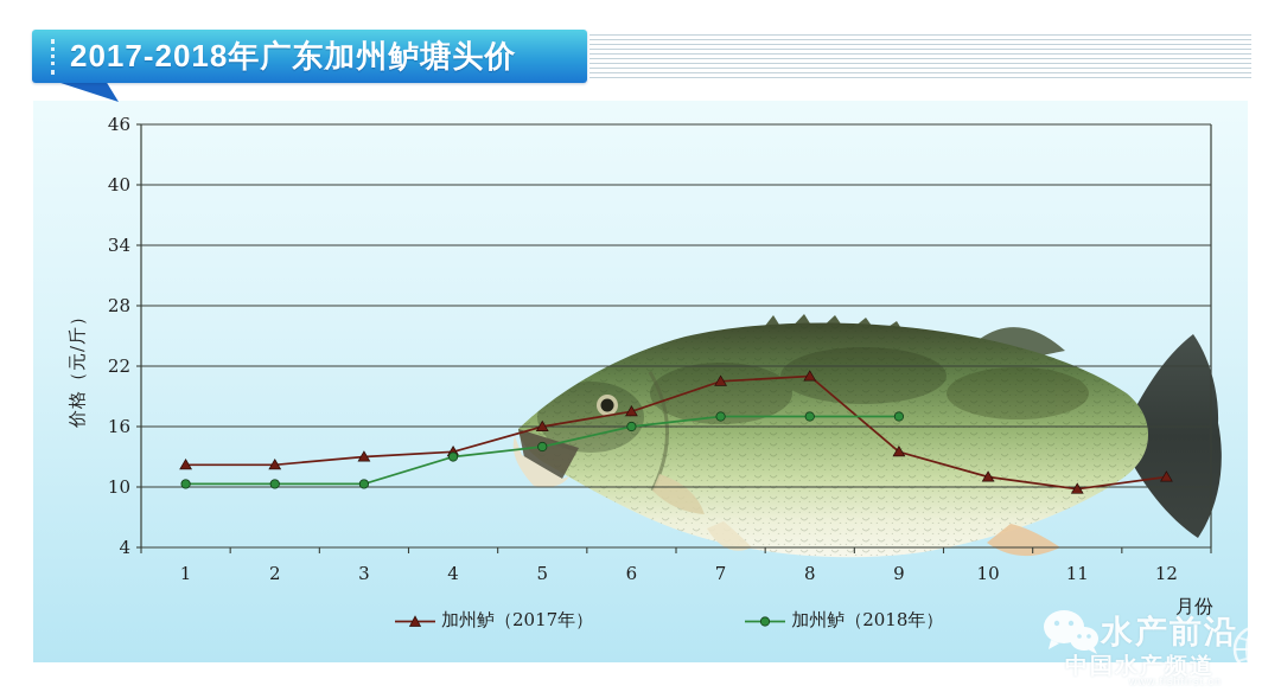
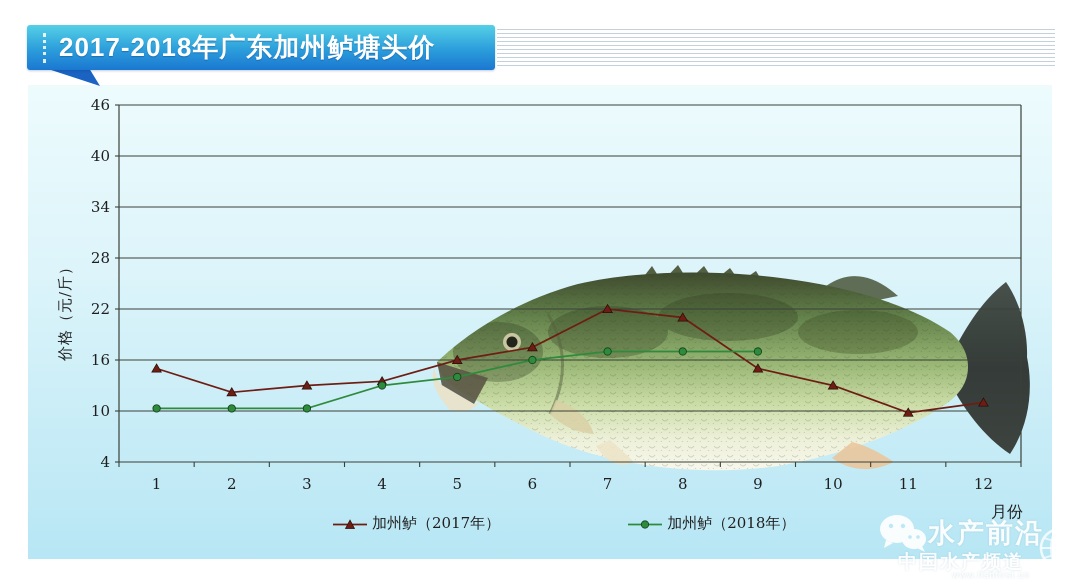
加州鲈（2017年）/1: 12 -> 15
加州鲈（2017年）/7: 20 -> 22
加州鲈（2017年）/9: 14 -> 15
加州鲈（2017年）/10: 11 -> 13
